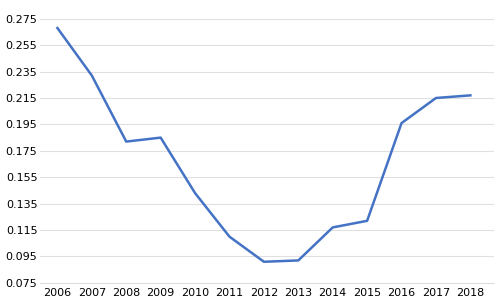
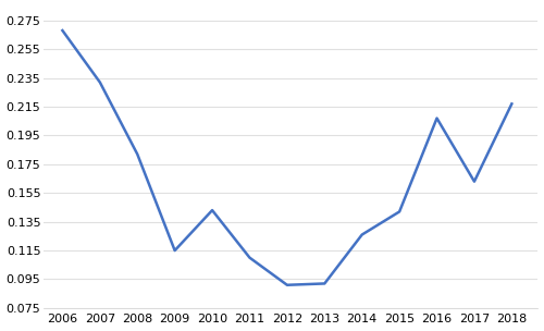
2009: 0.185 -> 0.115
2014: 0.117 -> 0.126
2015: 0.122 -> 0.142
2016: 0.196 -> 0.207
2017: 0.215 -> 0.163
